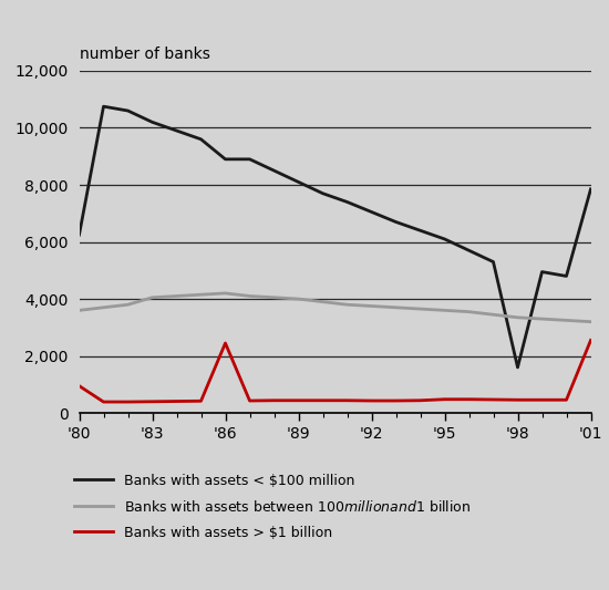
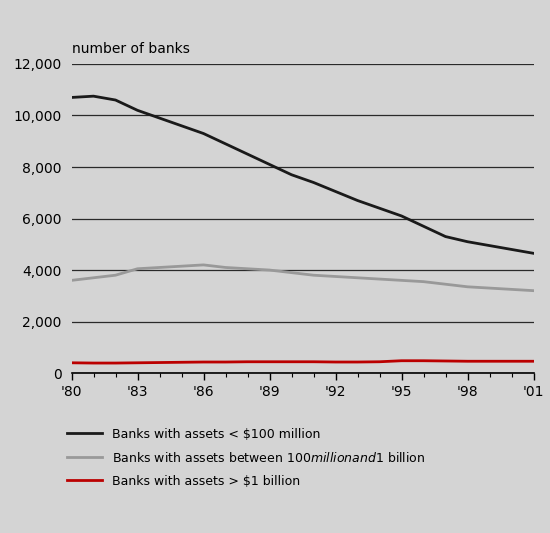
Banks with assets < $100 million/'80: 6,250 -> 10,700
Banks with assets > $1 billion/'80: 950 -> 400
Banks with assets < $100 million/'86: 8,900 -> 9,300
Banks with assets > $1 billion/'86: 2,450 -> 430
Banks with assets < $100 million/'98: 1,600 -> 5,100
Banks with assets < $100 million/'01: 7,850 -> 4,650
Banks with assets > $1 billion/'01: 2,550 -> 460
